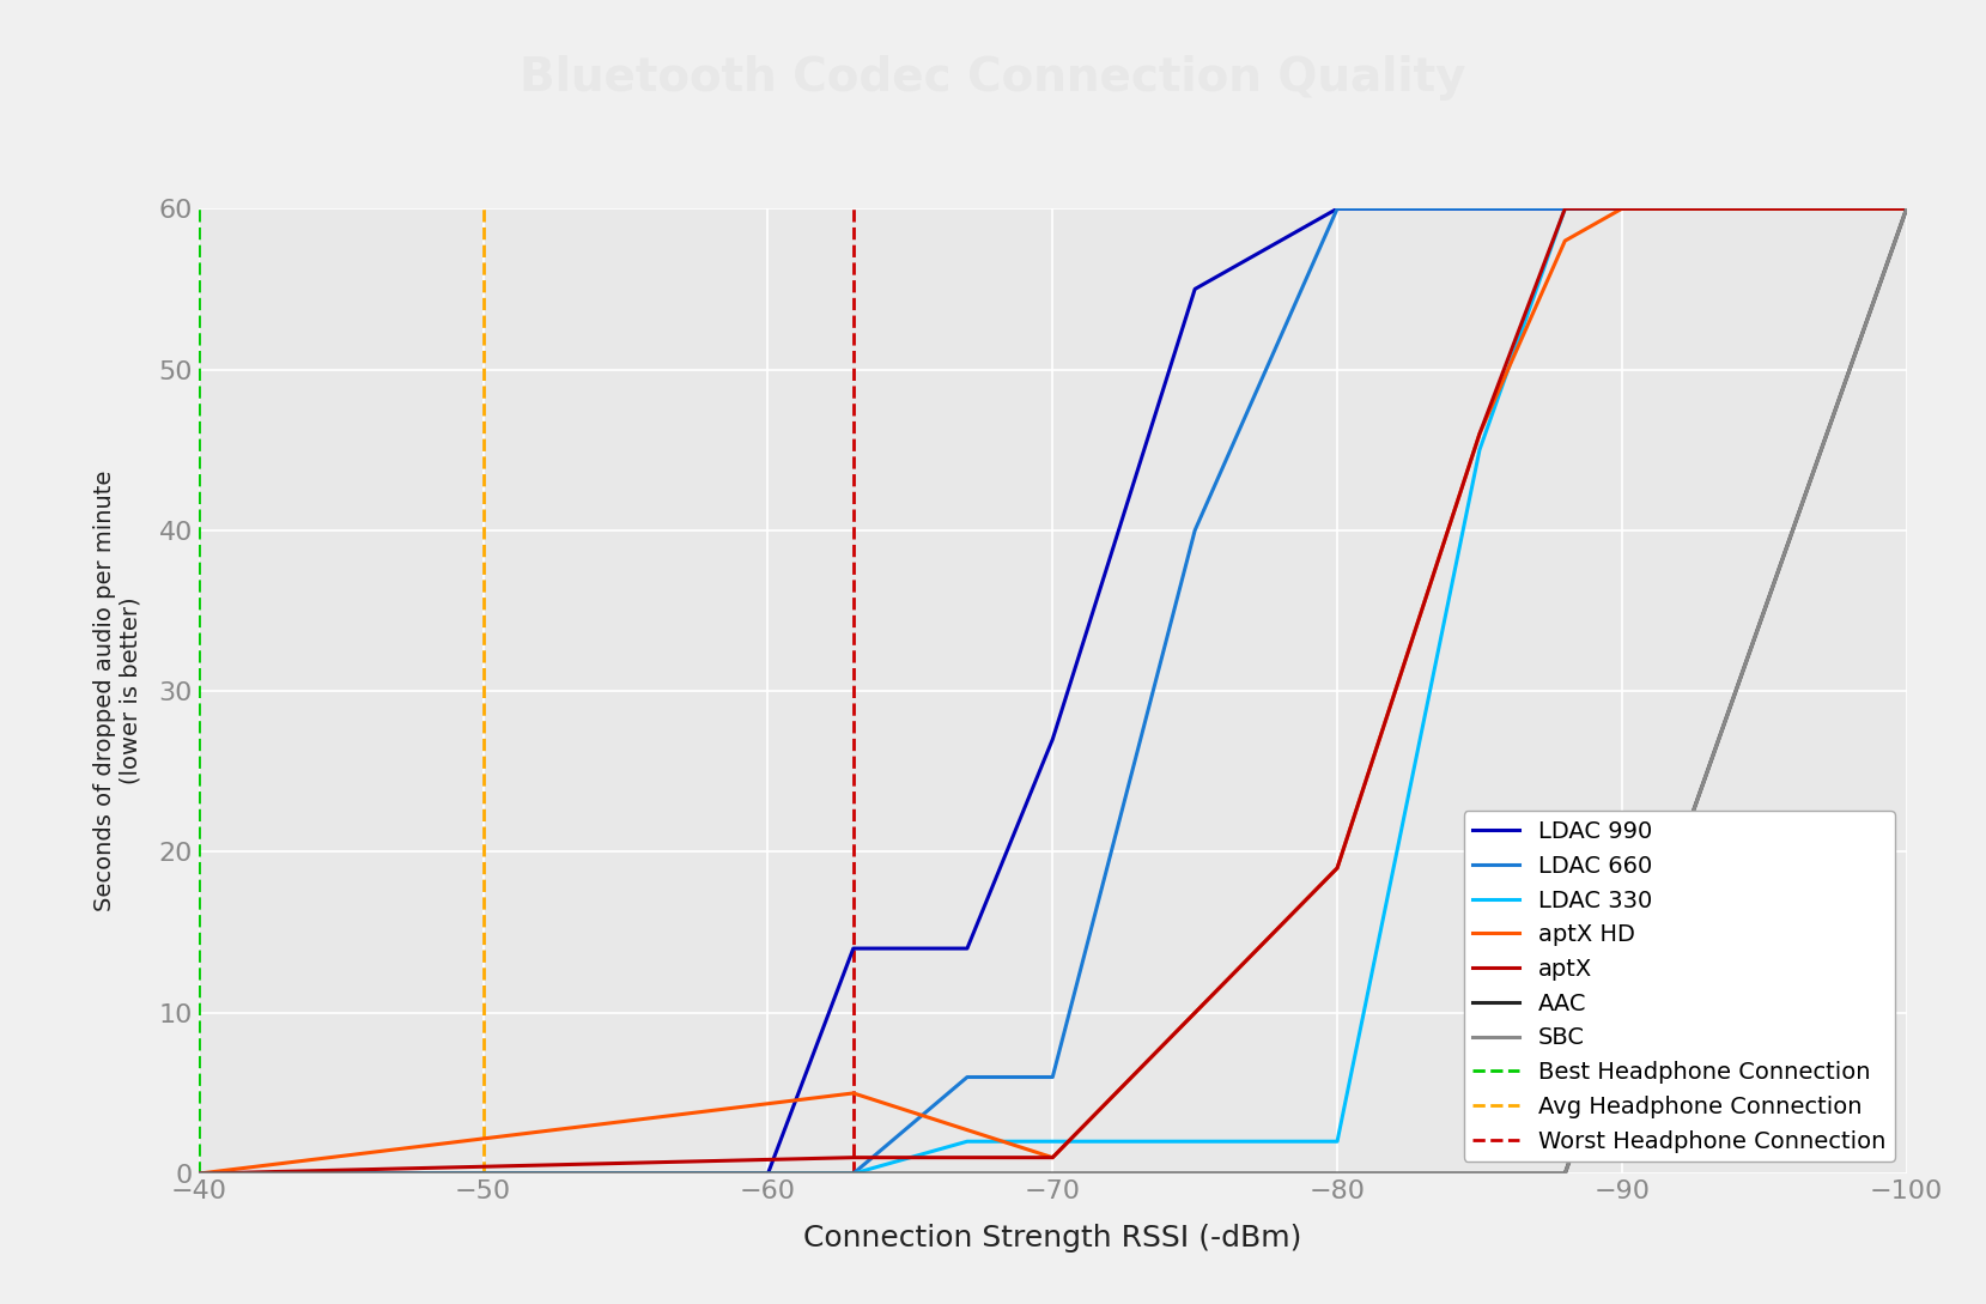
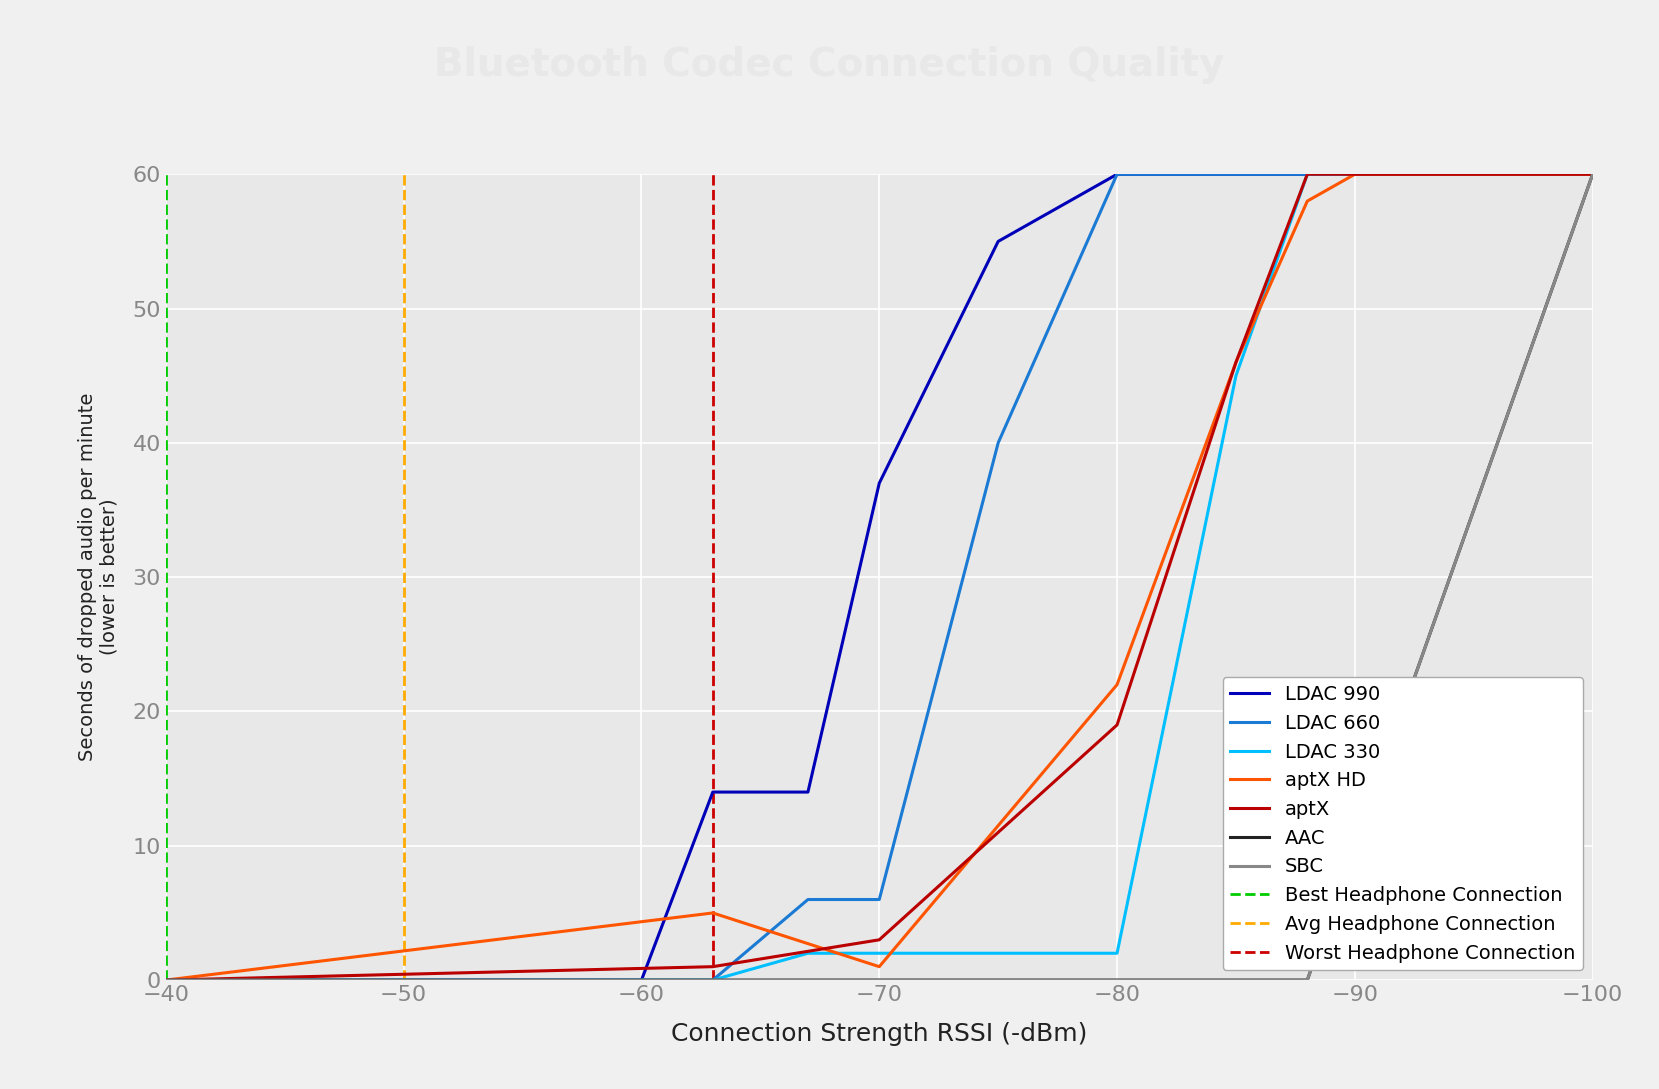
LDAC 990/−70: 27 -> 37
aptX/−70: 1 -> 3
aptX HD/−80: 19 -> 22
